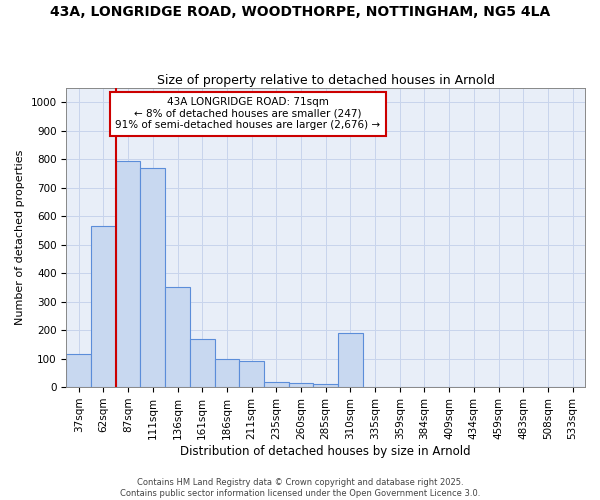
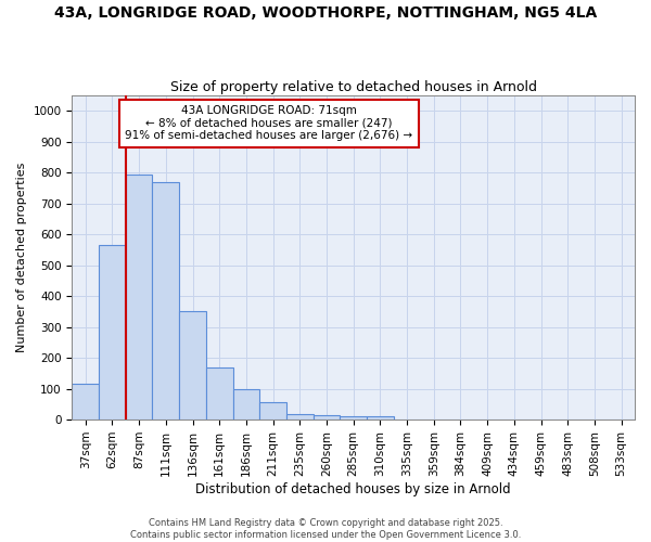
211sqm: 90 -> 55
310sqm: 190 -> 10
